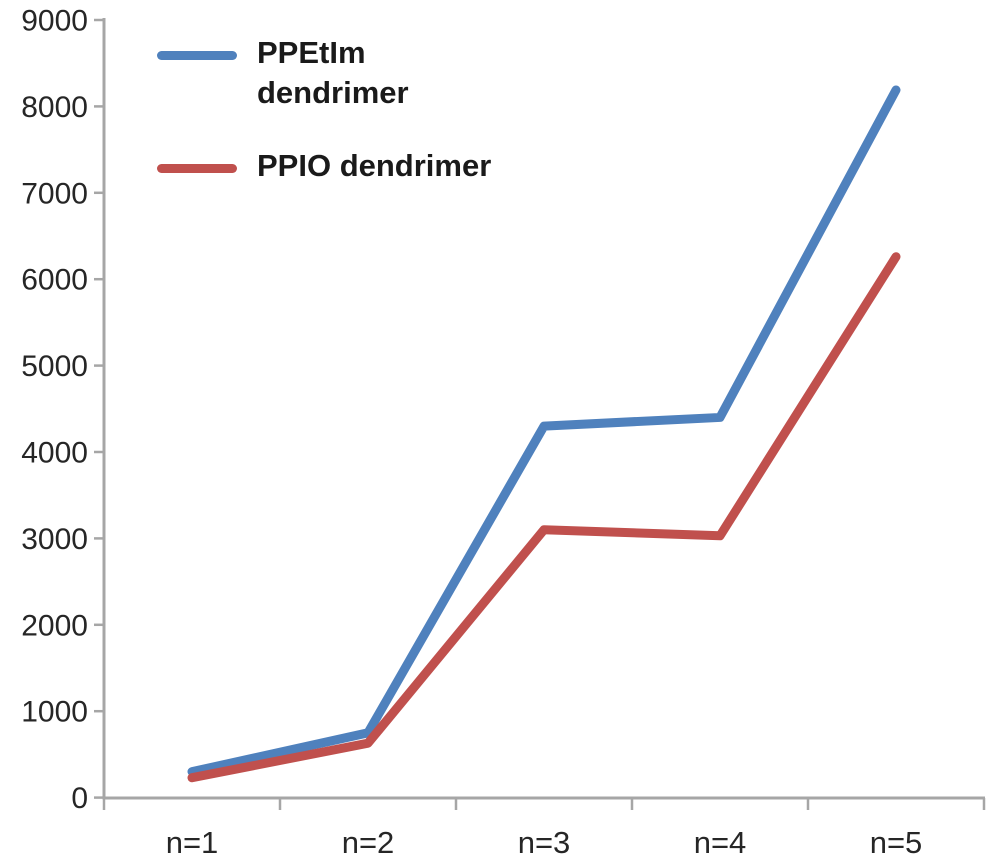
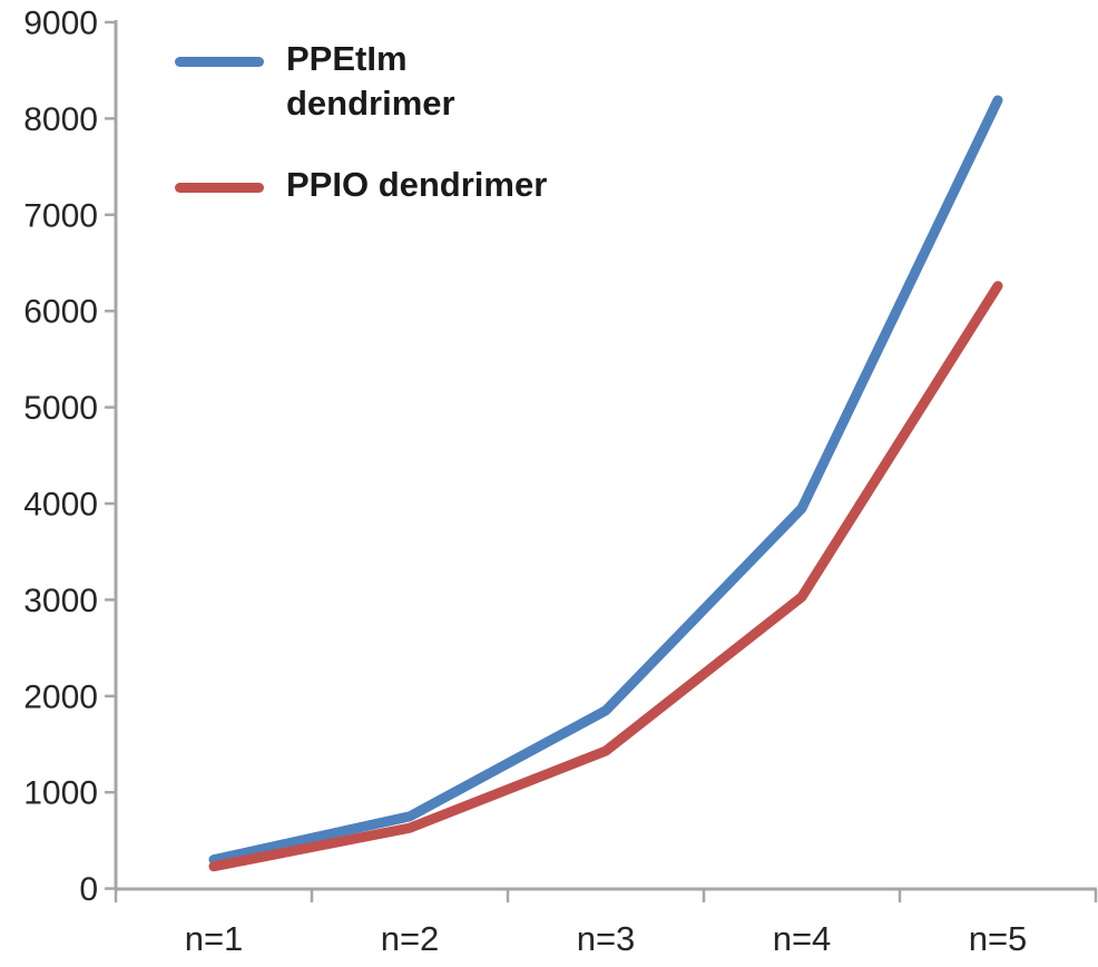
PPEtIm dendrimer/n=3: 4300 -> 1800
PPIO dendrimer/n=3: 3100 -> 1400
PPEtIm dendrimer/n=4: 4400 -> 4000
